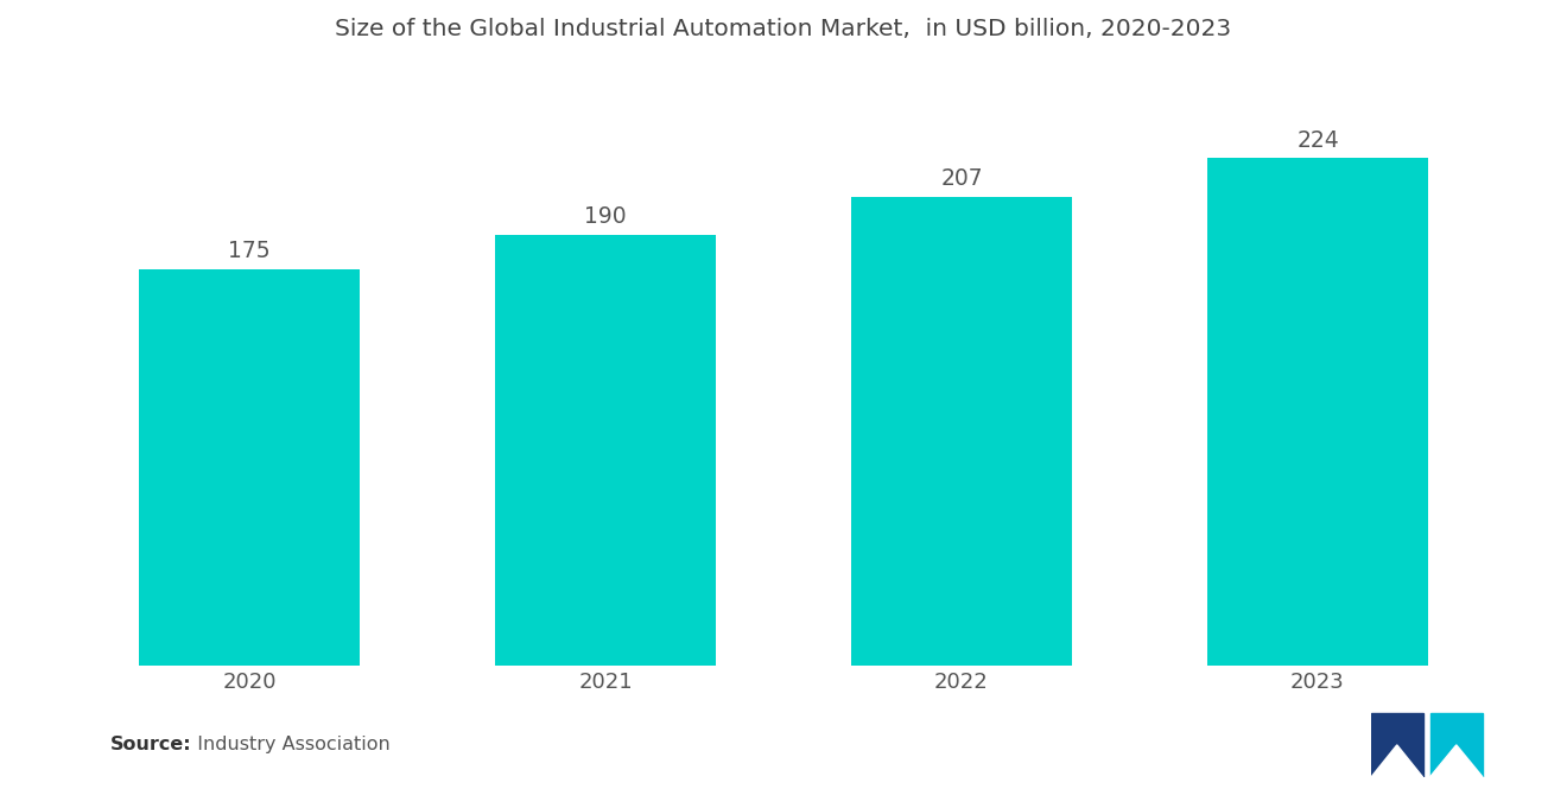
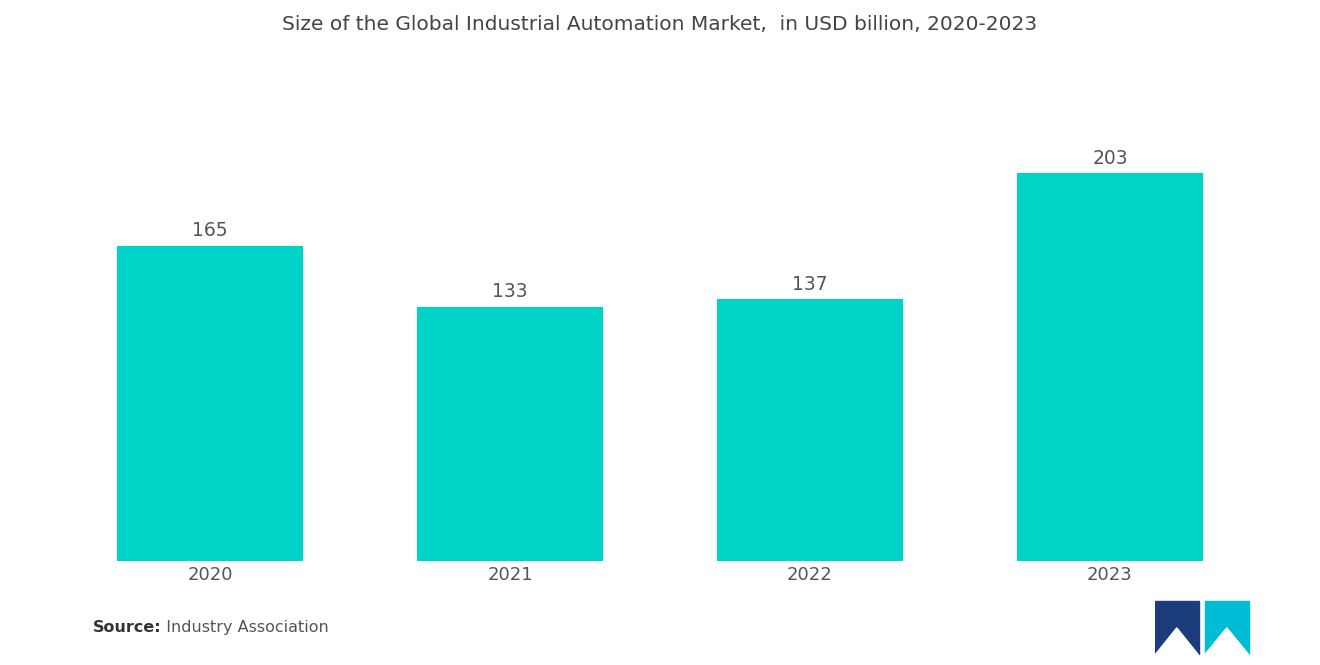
2020: 175 -> 165
2021: 190 -> 133
2022: 207 -> 137
2023: 224 -> 203
